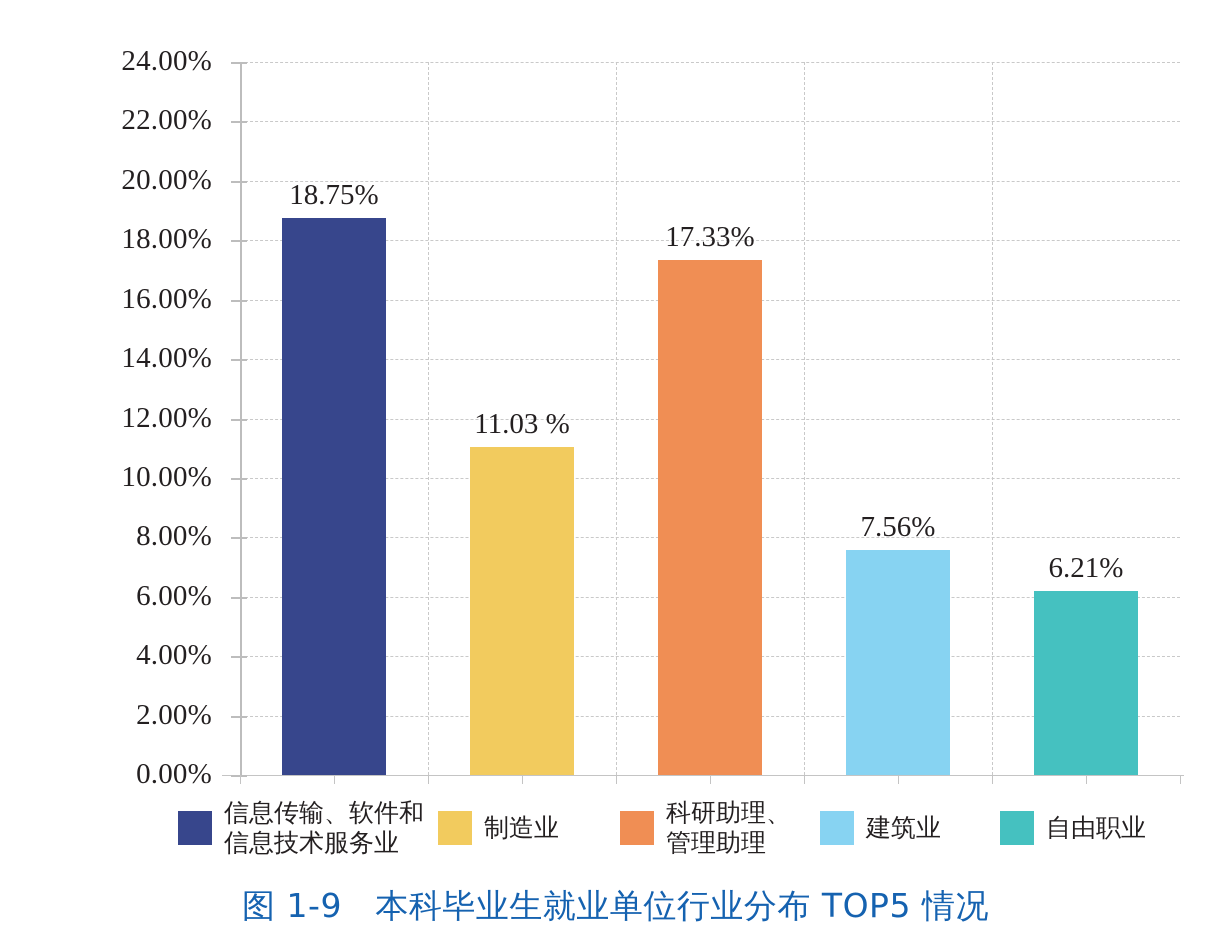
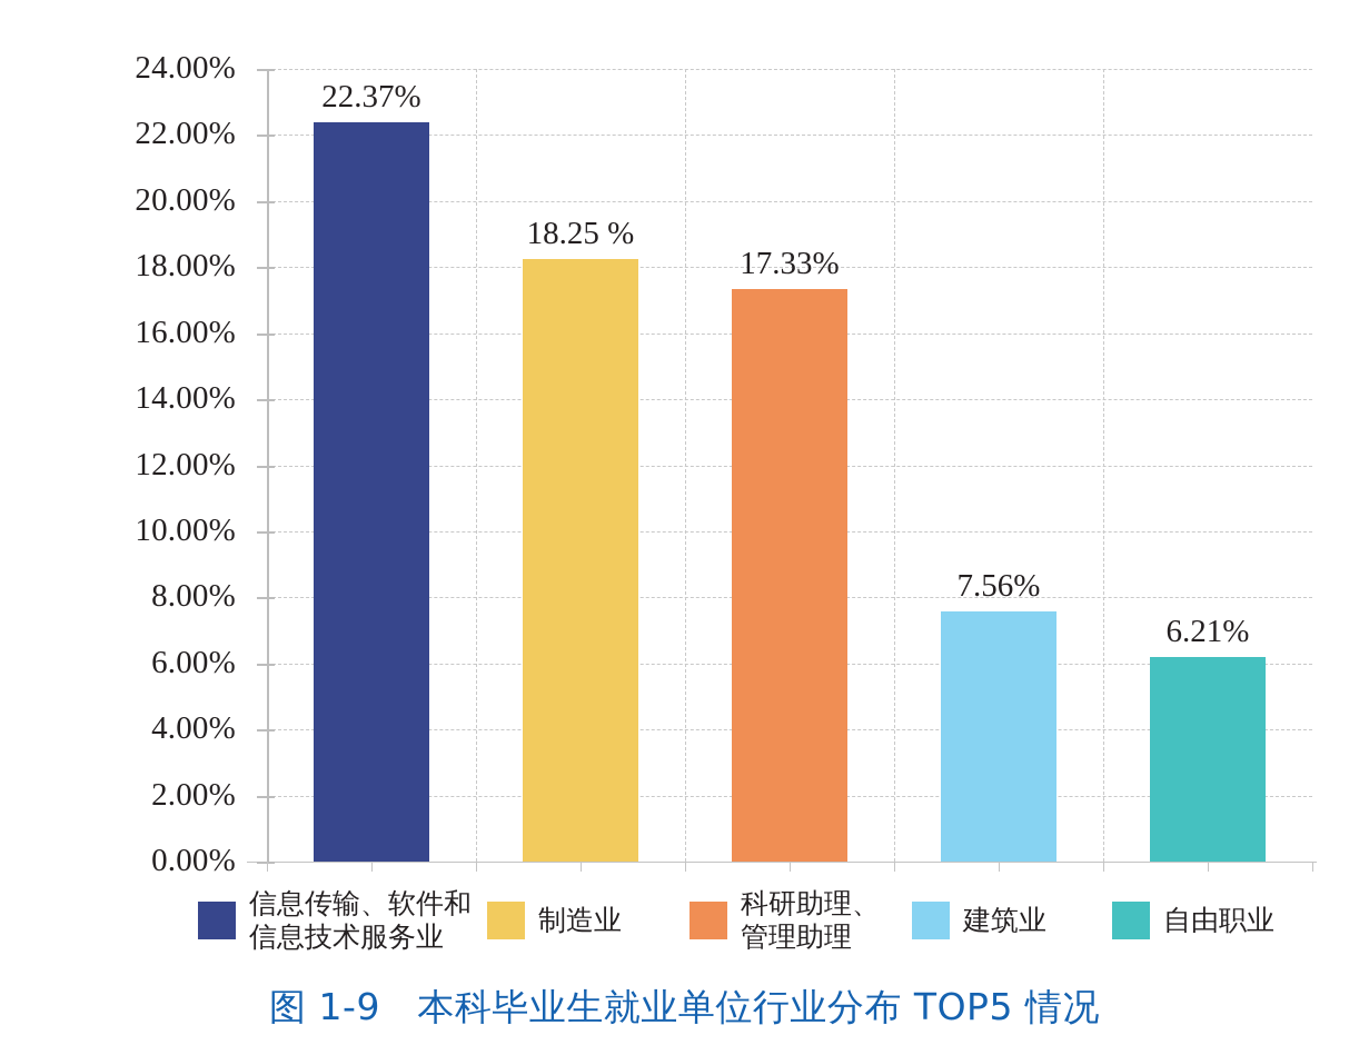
信息传输、软件和 信息技术服务业: 18.75% -> 22.37%
制造业: 11.03 -> 18.25
